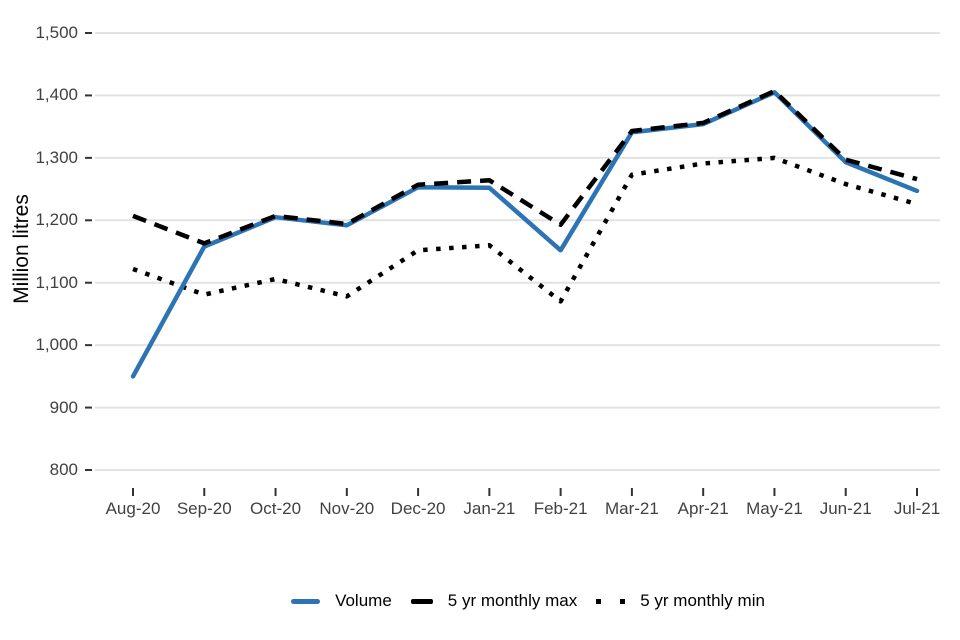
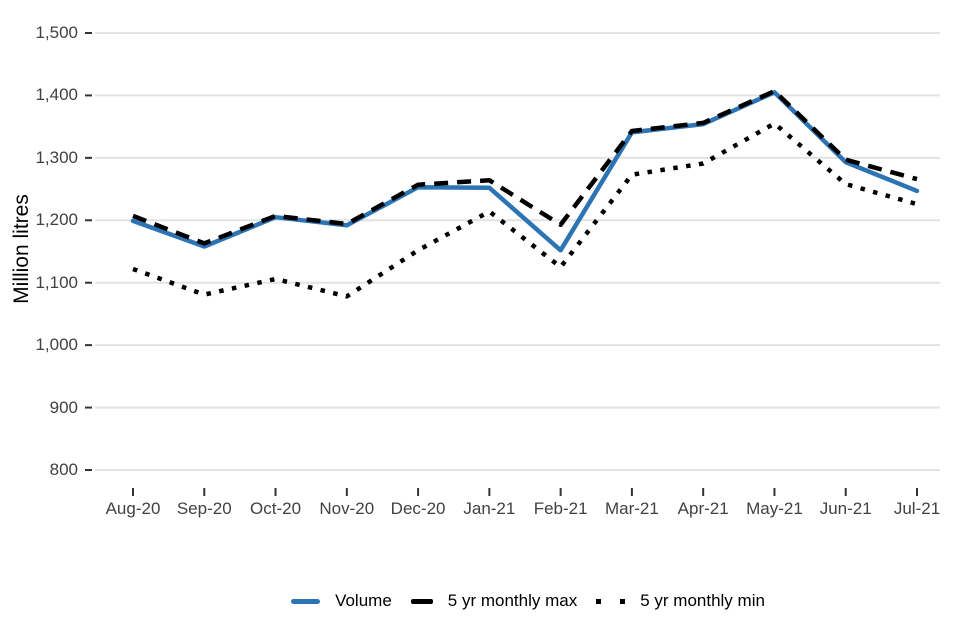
Volume/Aug-20: 950 -> 1200
5 yr monthly min/Jan-21: 1160 -> 1210
5 yr monthly min/Feb-21: 1070 -> 1120
5 yr monthly min/May-21: 1300 -> 1360
